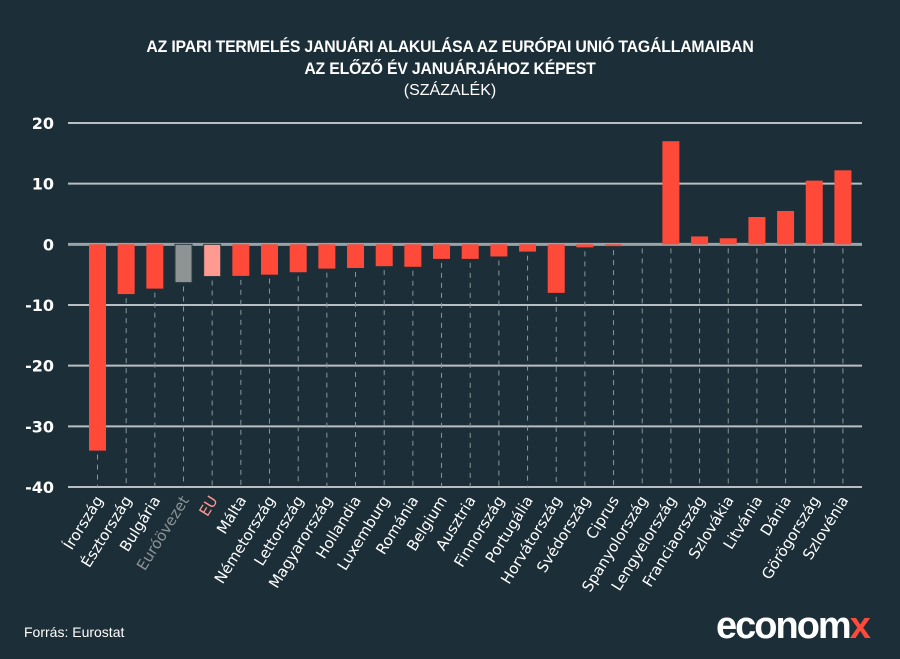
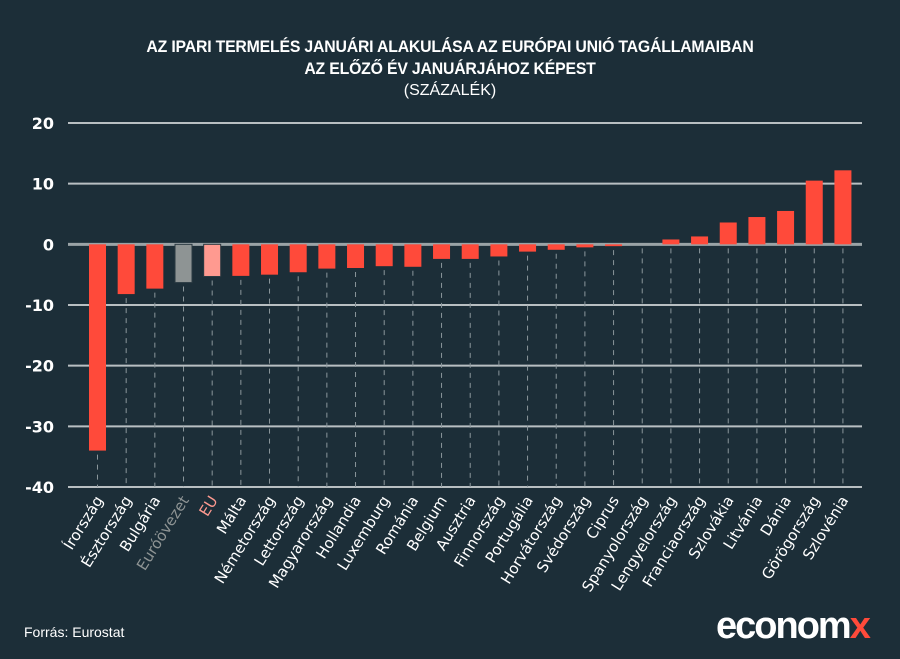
Horvátország: -8 -> -1
Lengyelország: 17 -> 1
Szlovákia: 1 -> 4
